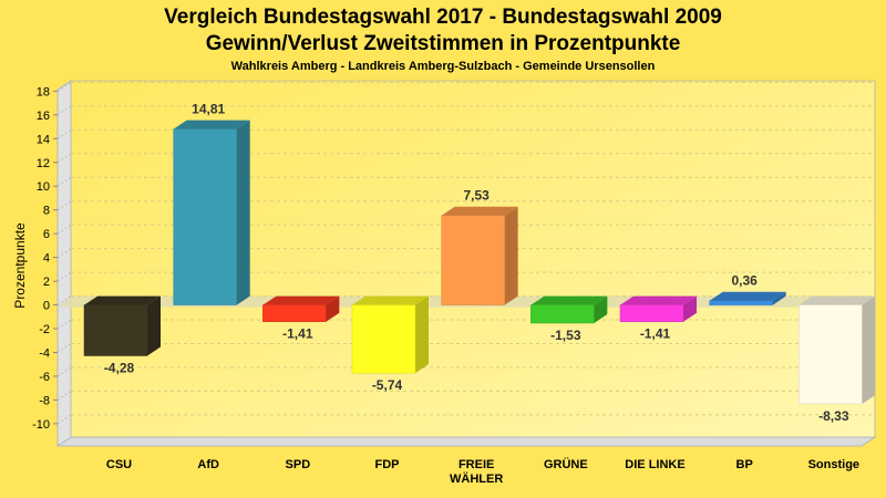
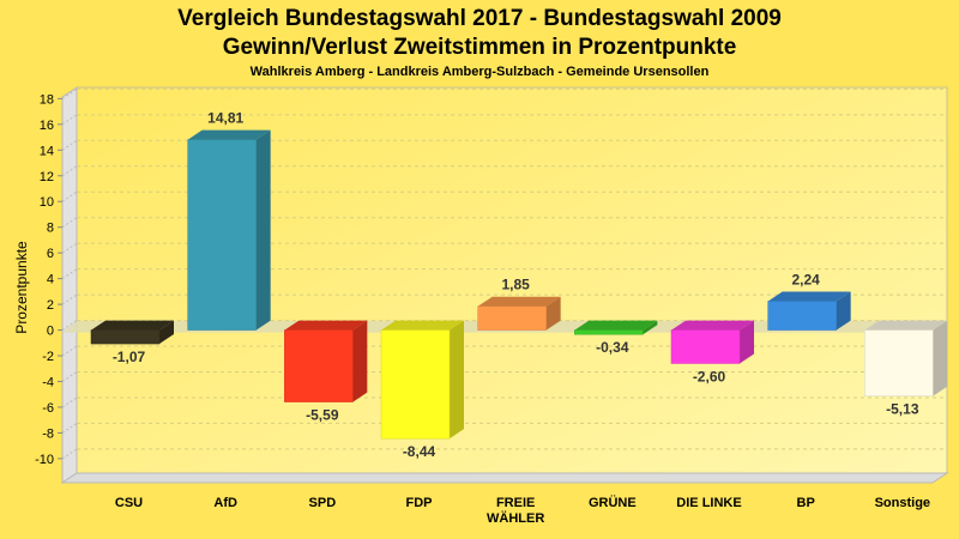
CSU: -4,28 -> -1,07
SPD: -1,41 -> -5,59
FDP: -5,74 -> -8,44
FREIE WÄHLER: 7,53 -> 1,85
GRÜNE: -1,53 -> -0,34
DIE LINKE: -1,41 -> -2,60
BP: 0,36 -> 2,24
Sonstige: -8,33 -> -5,13
